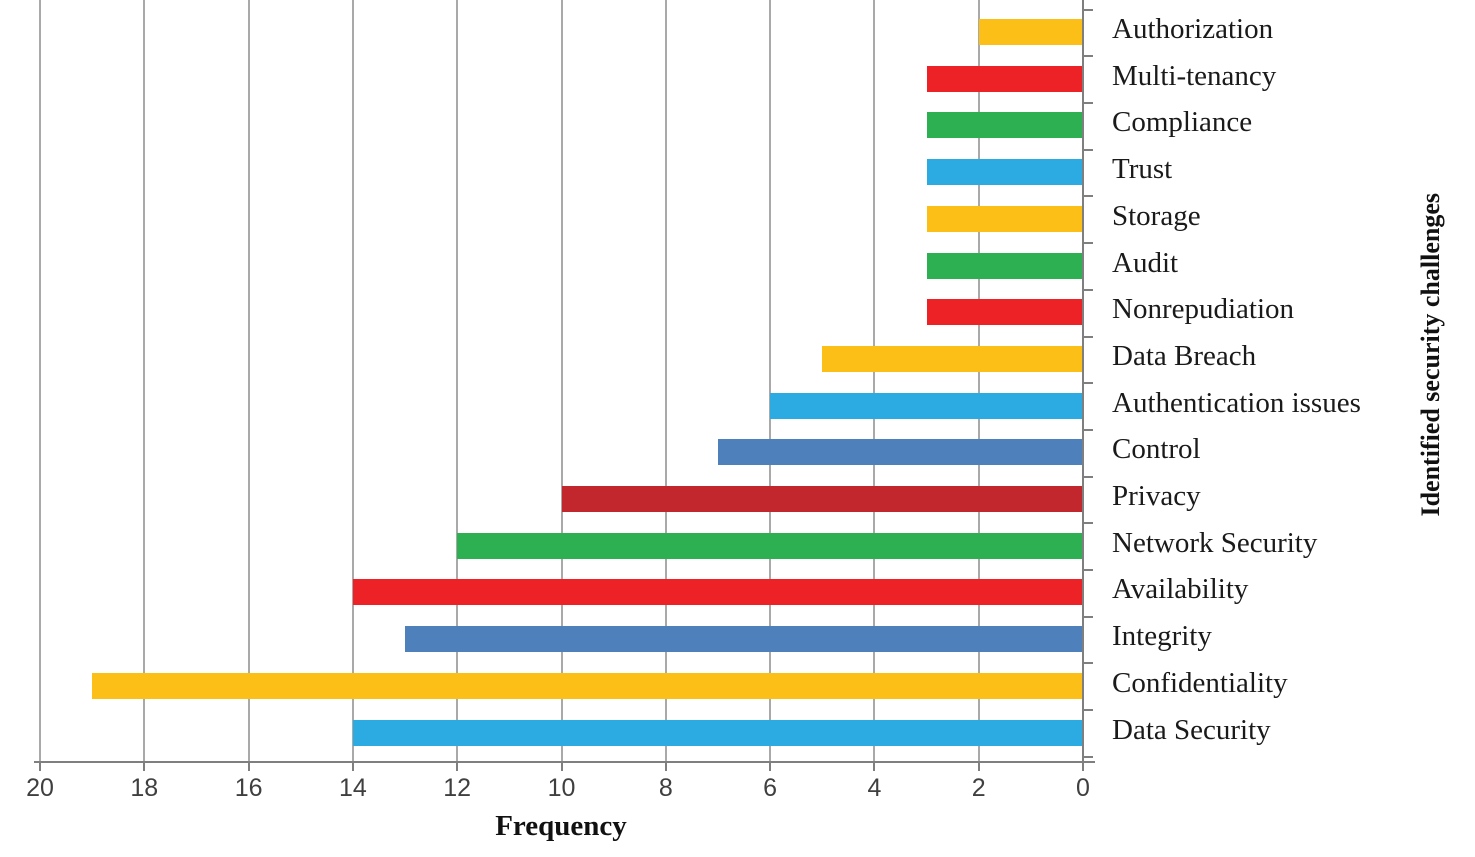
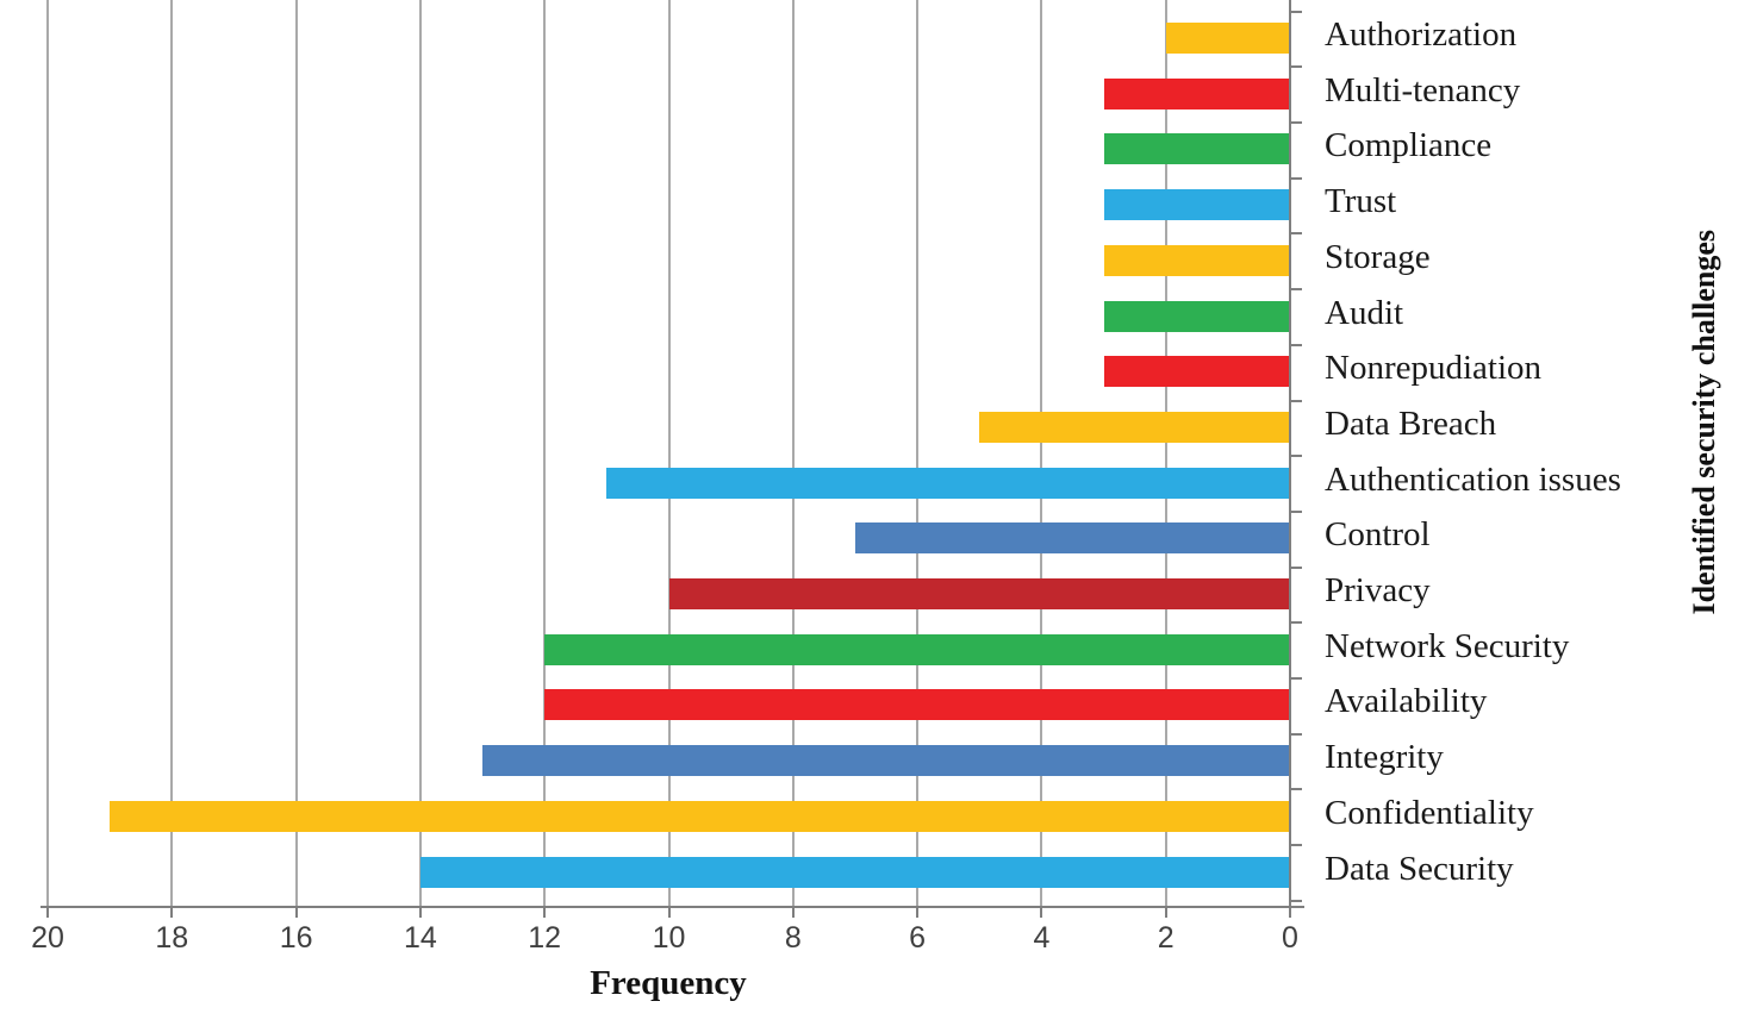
Authentication issues: 6 -> 11
Availability: 14 -> 12
